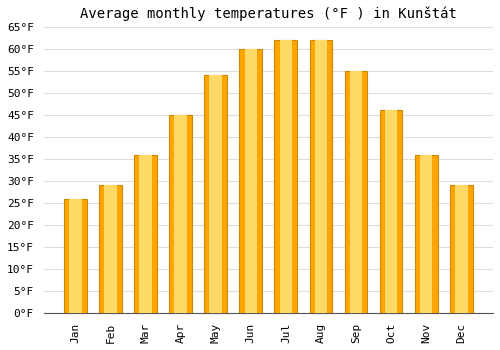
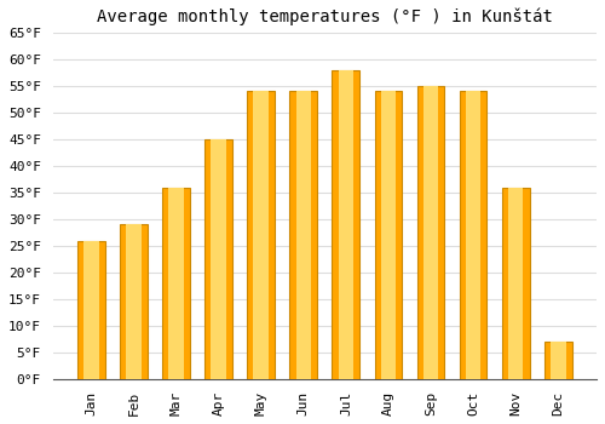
Jun: 60°F -> 54°F
Jul: 62°F -> 58°F
Aug: 62°F -> 54°F
Oct: 46°F -> 54°F
Dec: 29°F -> 7°F
